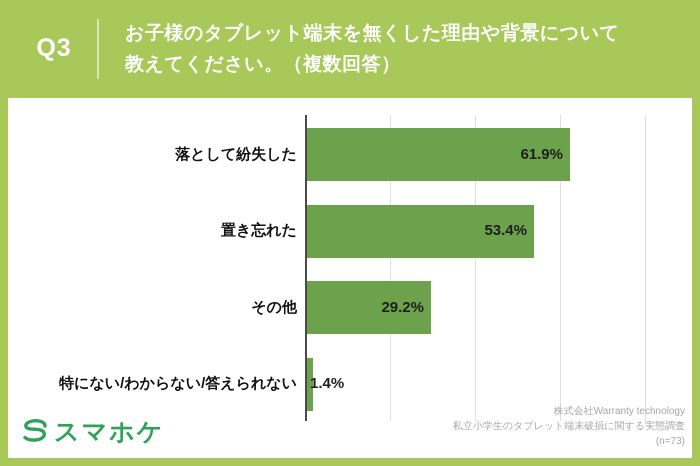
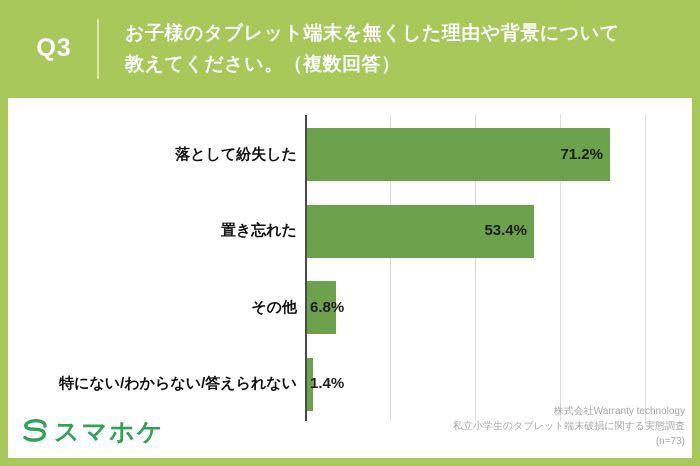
落として紛失した: 61.9% -> 71.2%
その他: 29.2% -> 6.8%
